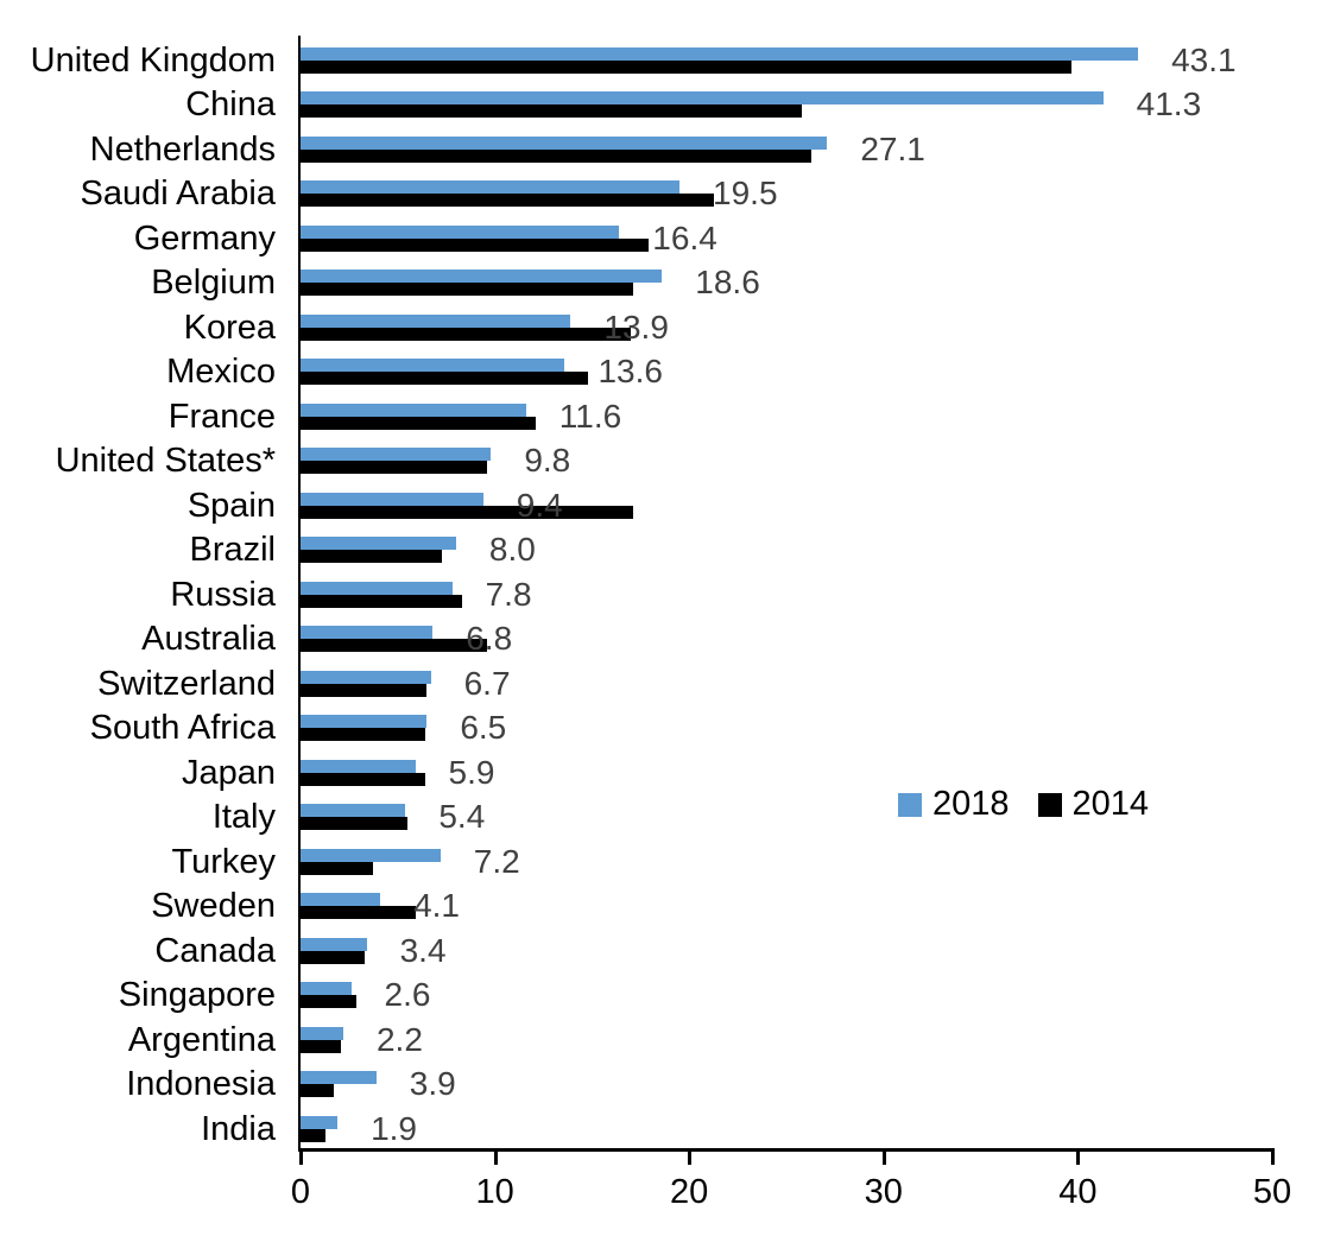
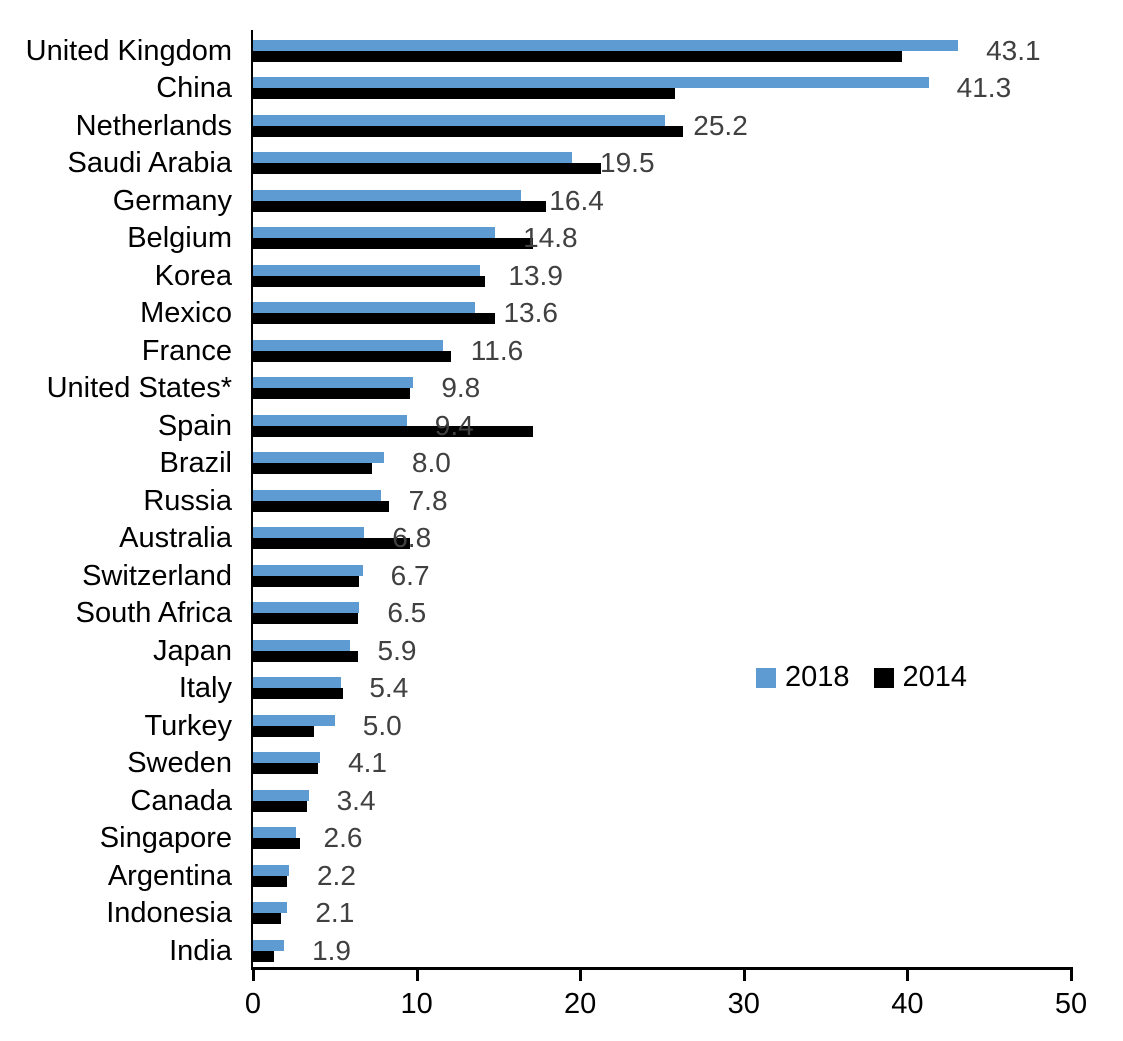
2018/Netherlands: 27.1 -> 25.2
2018/Belgium: 18.6 -> 14.8
2014/Korea: 17.0 -> 14.2
2018/Turkey: 7.2 -> 5.0
2014/Sweden: 5.9 -> 4.0
2018/Indonesia: 3.9 -> 2.1
